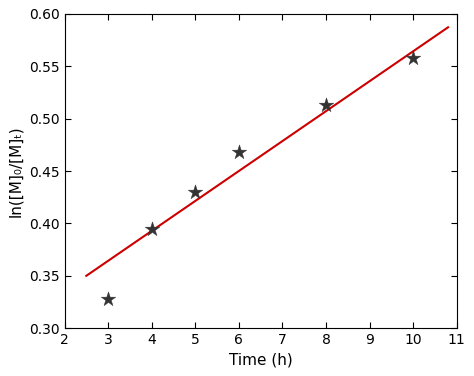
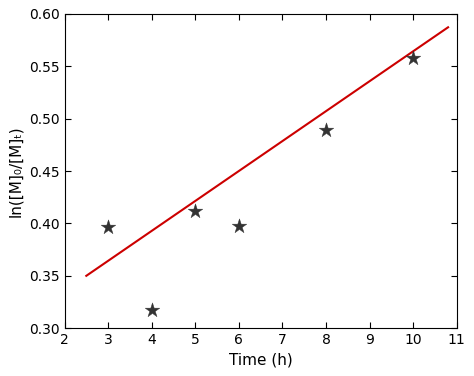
3: 0.328 -> 0.397
4: 0.395 -> 0.317
5: 0.430 -> 0.412
6: 0.468 -> 0.398
8: 0.513 -> 0.489
